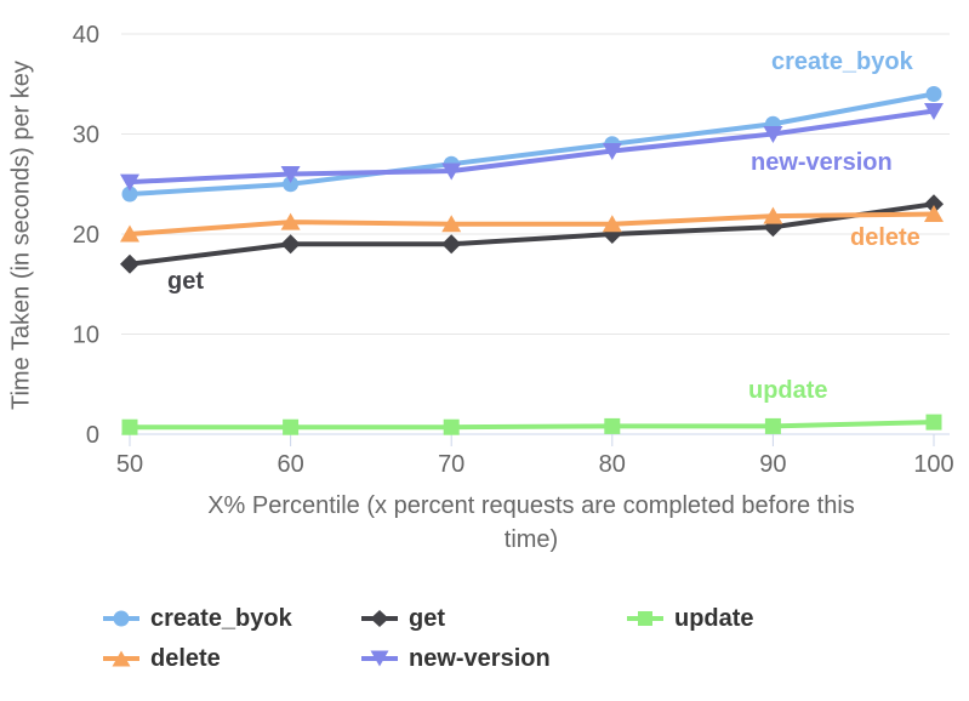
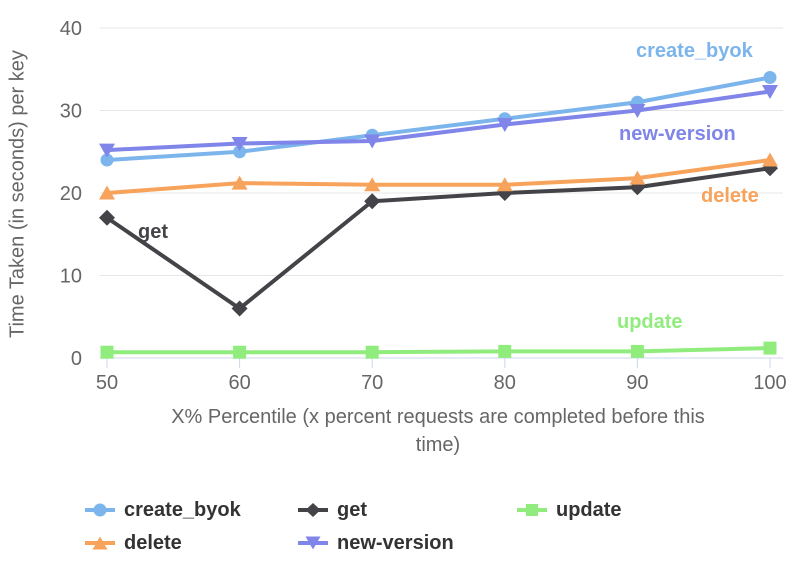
get/60: 19 -> 6
delete/100: 22 -> 24
